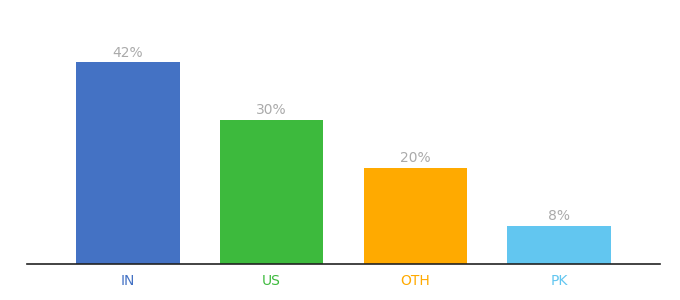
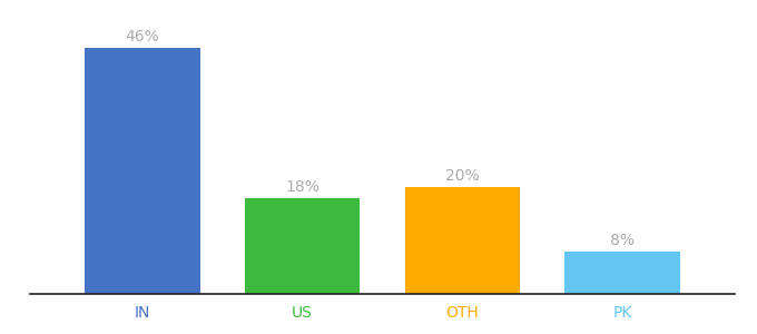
IN: 42% -> 46%
US: 30% -> 18%
